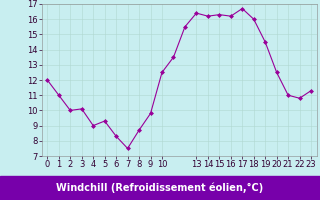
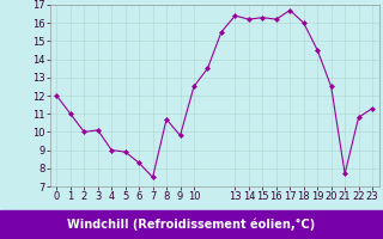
5: 9.3 -> 8.9
8: 8.7 -> 10.7
21: 11.0 -> 7.7
